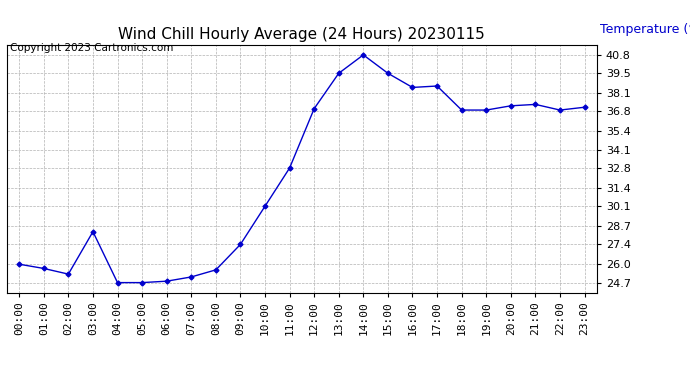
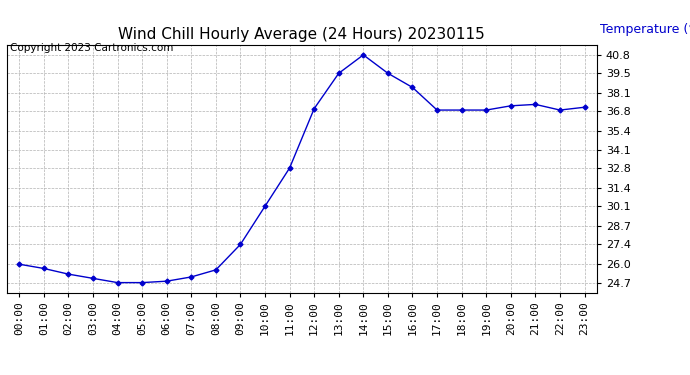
03:00: 28.3 -> 25.0
17:00: 38.6 -> 36.9
